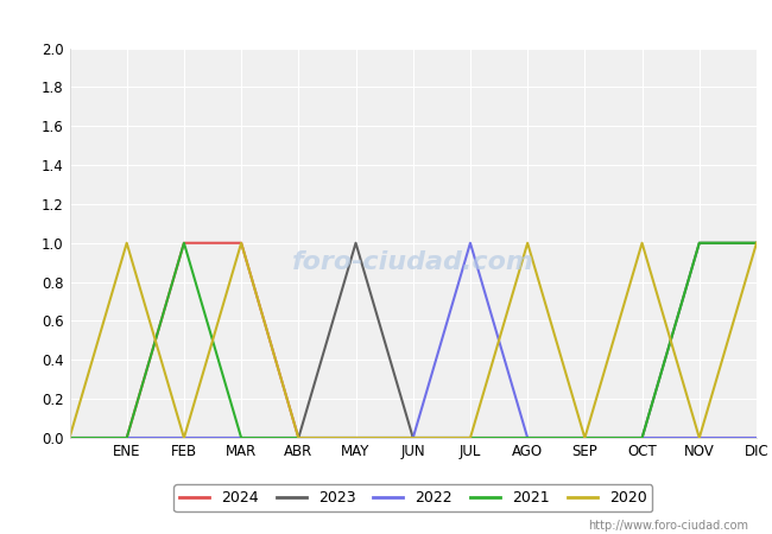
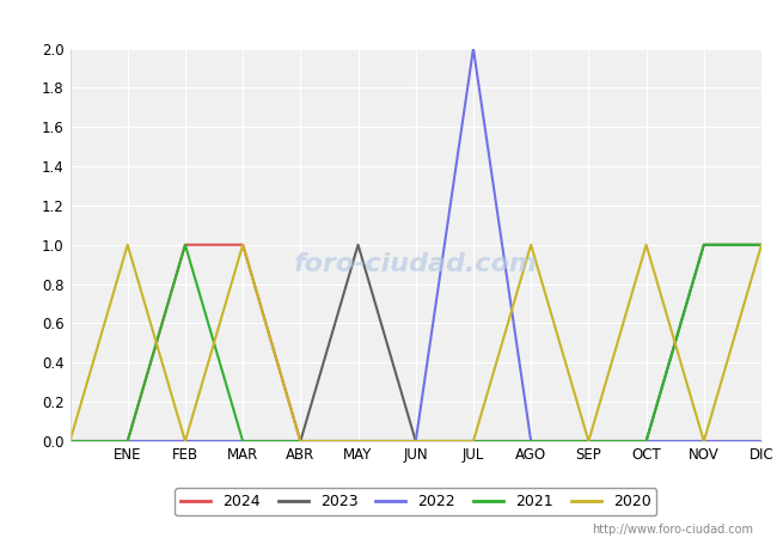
2022/JUL: 1 -> 2
